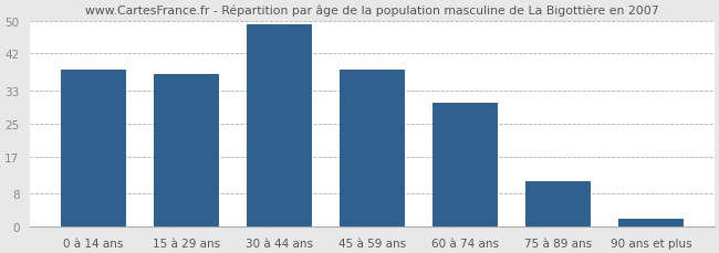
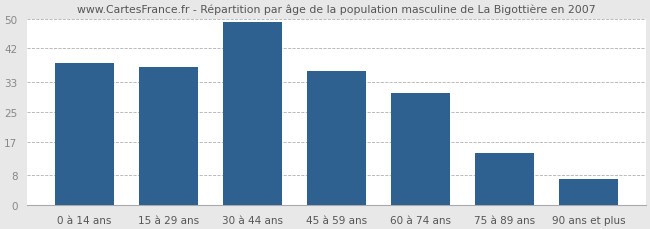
45 à 59 ans: 38 -> 36
75 à 89 ans: 11 -> 14
90 ans et plus: 2 -> 7
